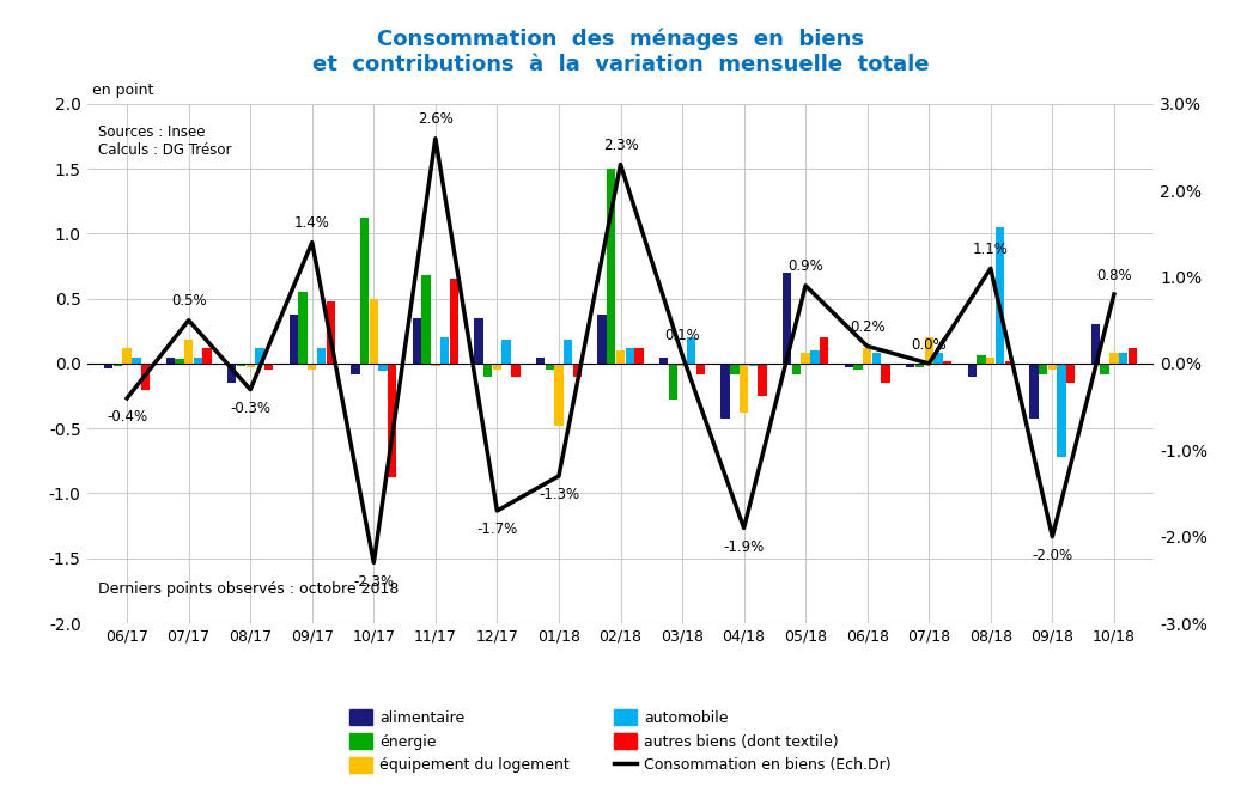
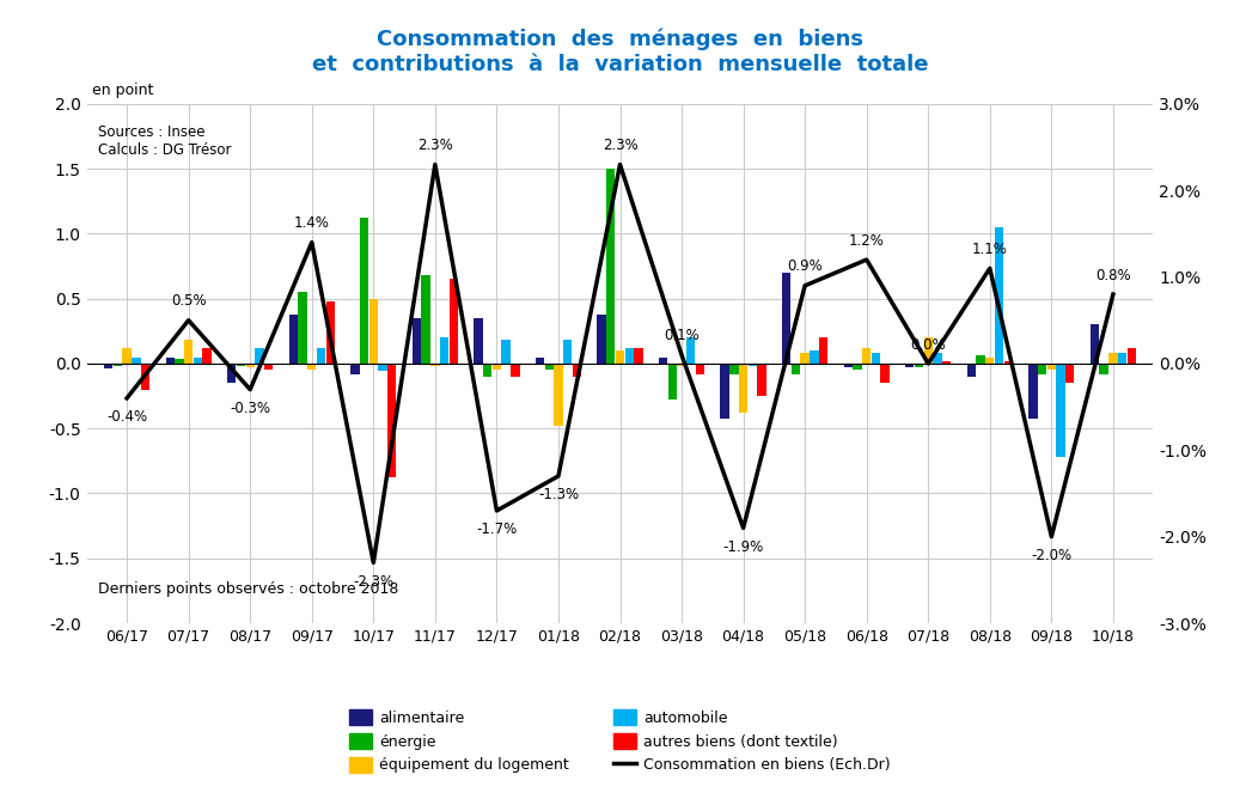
Consommation en biens (Ech.Dr)/11/17: 2.6% -> 2.3%
Consommation en biens (Ech.Dr)/06/18: 0.2% -> 1.2%
